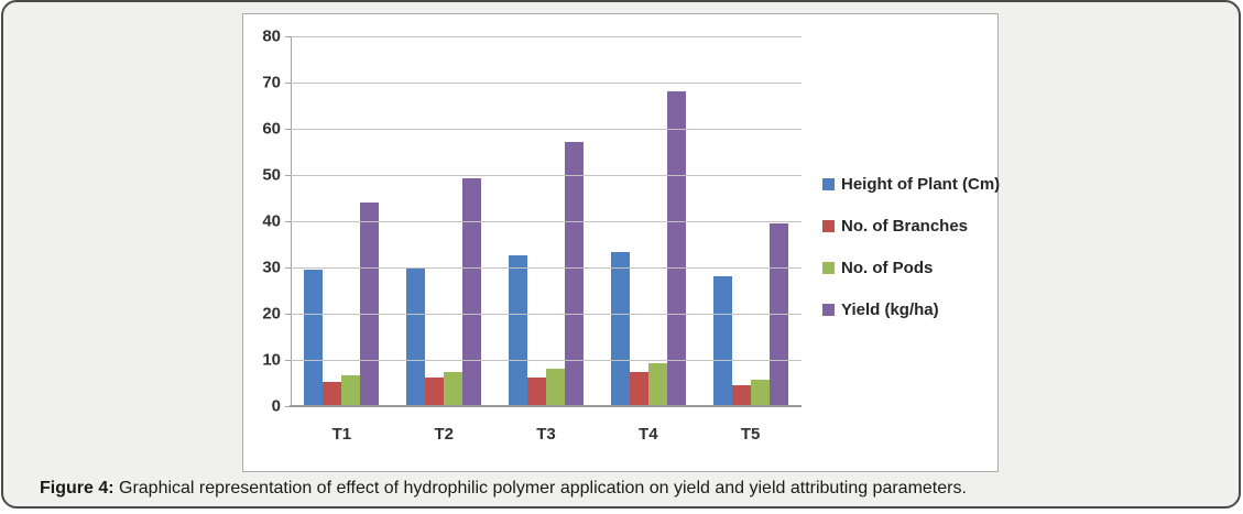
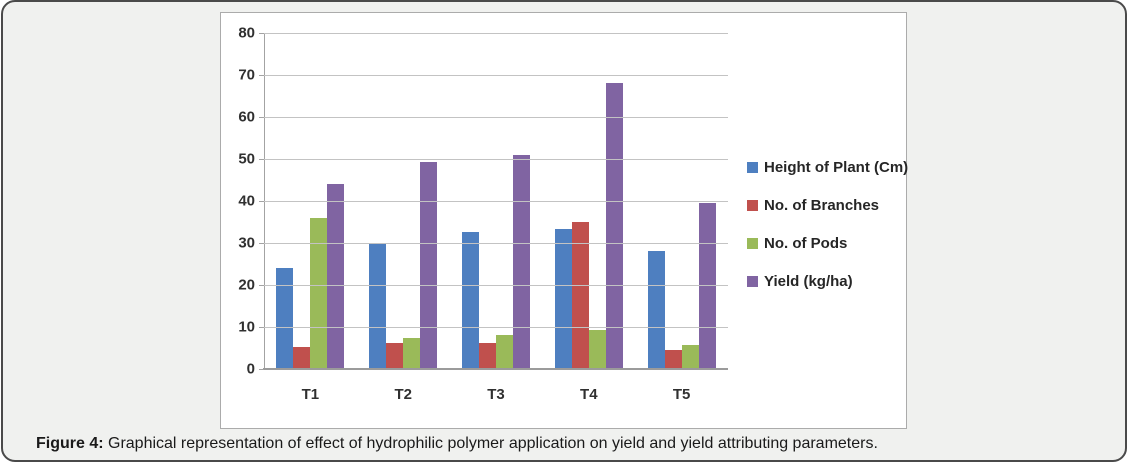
Height of Plant (Cm)/T1: 30 -> 24
No. of Pods/T1: 7 -> 36
Yield (kg/ha)/T3: 57 -> 51
No. of Branches/T4: 7 -> 35
